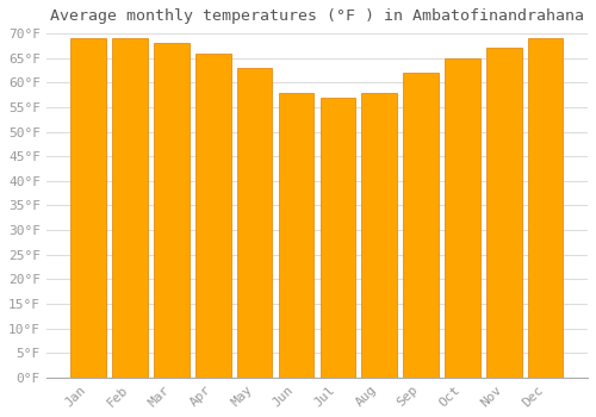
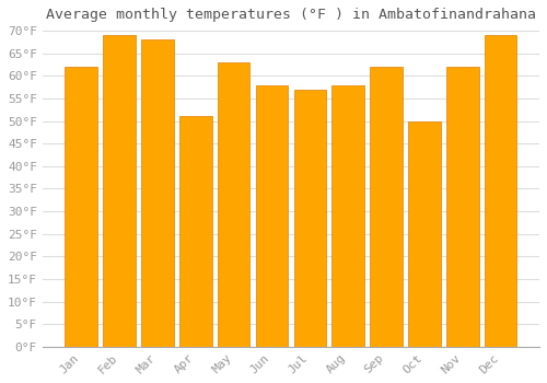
Jan: 69°F -> 62°F
Apr: 66°F -> 51°F
Oct: 65°F -> 50°F
Nov: 67°F -> 62°F
